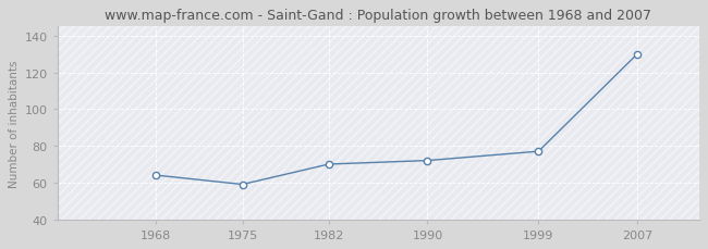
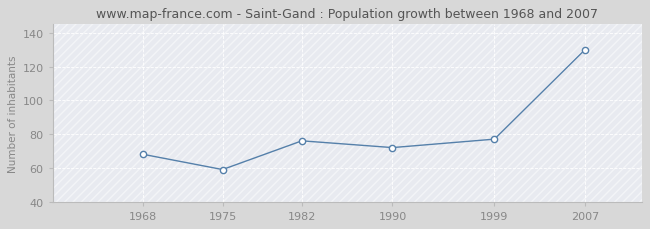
1968: 64 -> 68
1982: 70 -> 76
